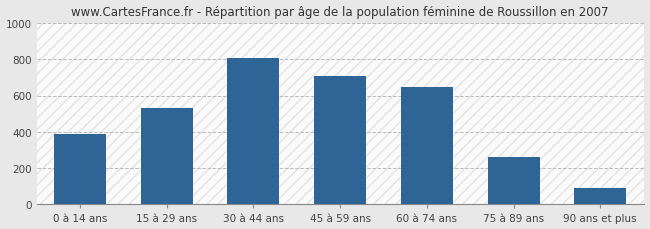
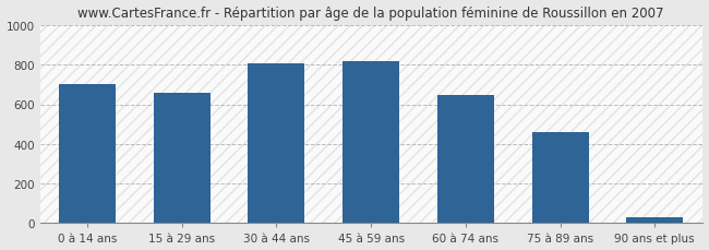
0 à 14 ans: 390 -> 700
15 à 29 ans: 530 -> 660
45 à 59 ans: 710 -> 820
75 à 89 ans: 260 -> 460
90 ans et plus: 90 -> 30
